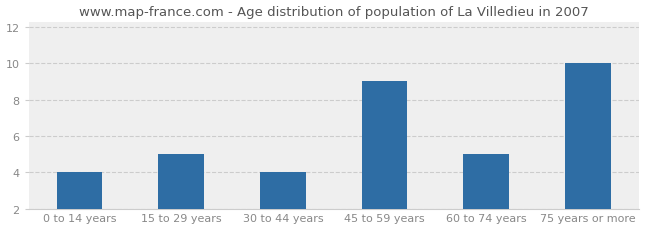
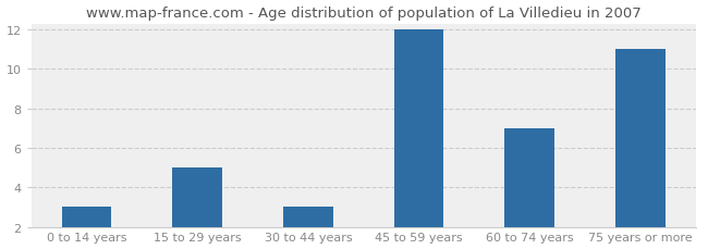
0 to 14 years: 4 -> 3
30 to 44 years: 4 -> 3
45 to 59 years: 9 -> 12
60 to 74 years: 5 -> 7
75 years or more: 10 -> 11
